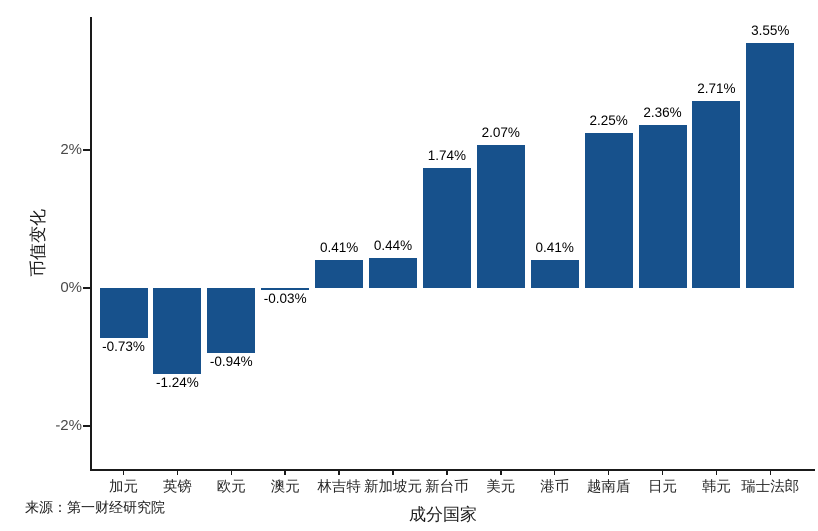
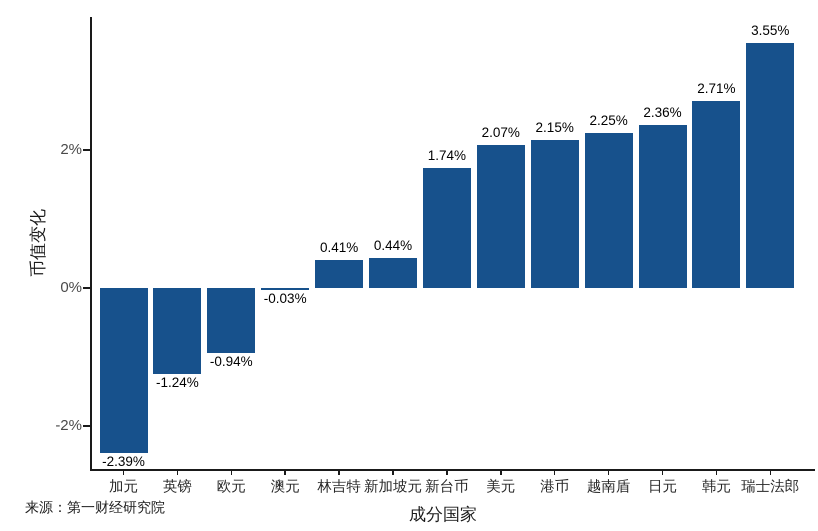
加元: -0.73% -> -2.39%
港币: 0.41% -> 2.15%
